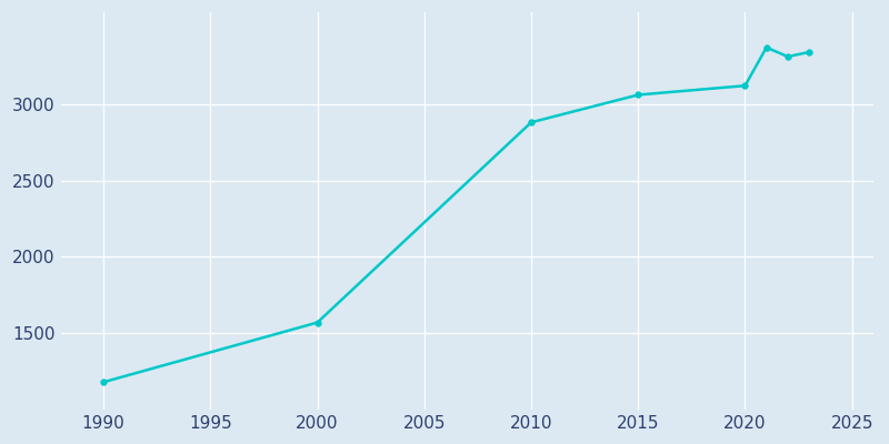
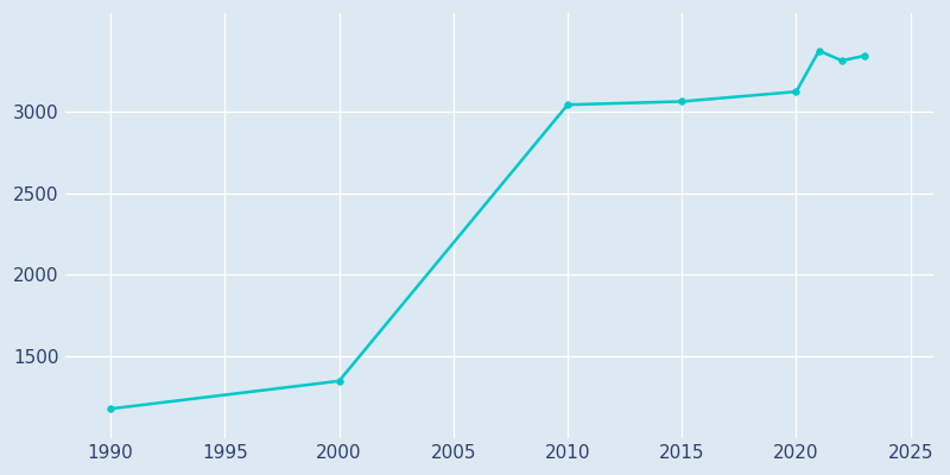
2000: 1570 -> 1350
2010: 2880 -> 3040
